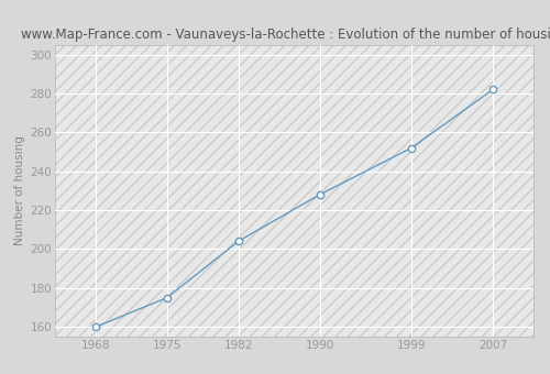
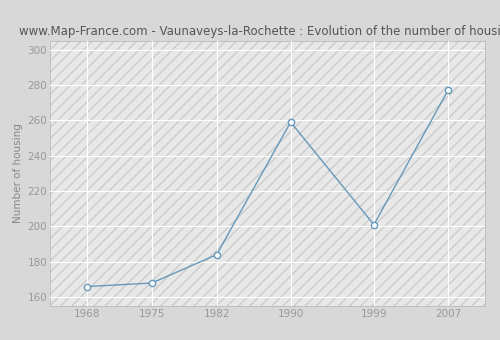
1968: 160 -> 166
1975: 175 -> 168
1982: 204 -> 184
1990: 228 -> 259
1999: 252 -> 201
2007: 282 -> 277
